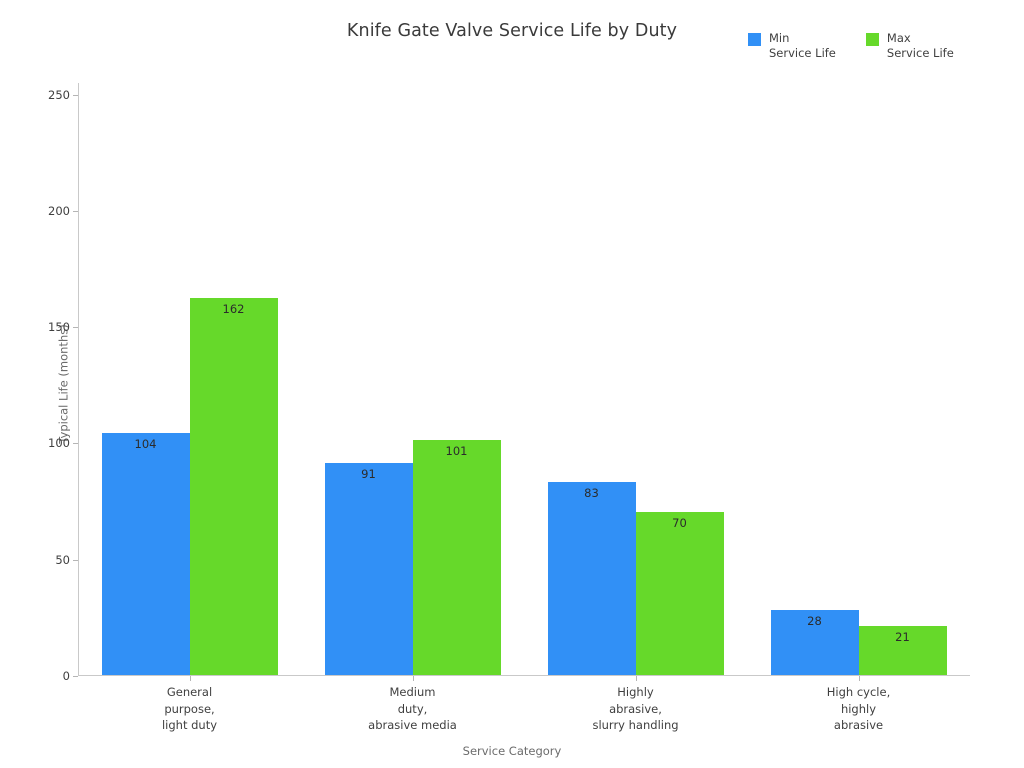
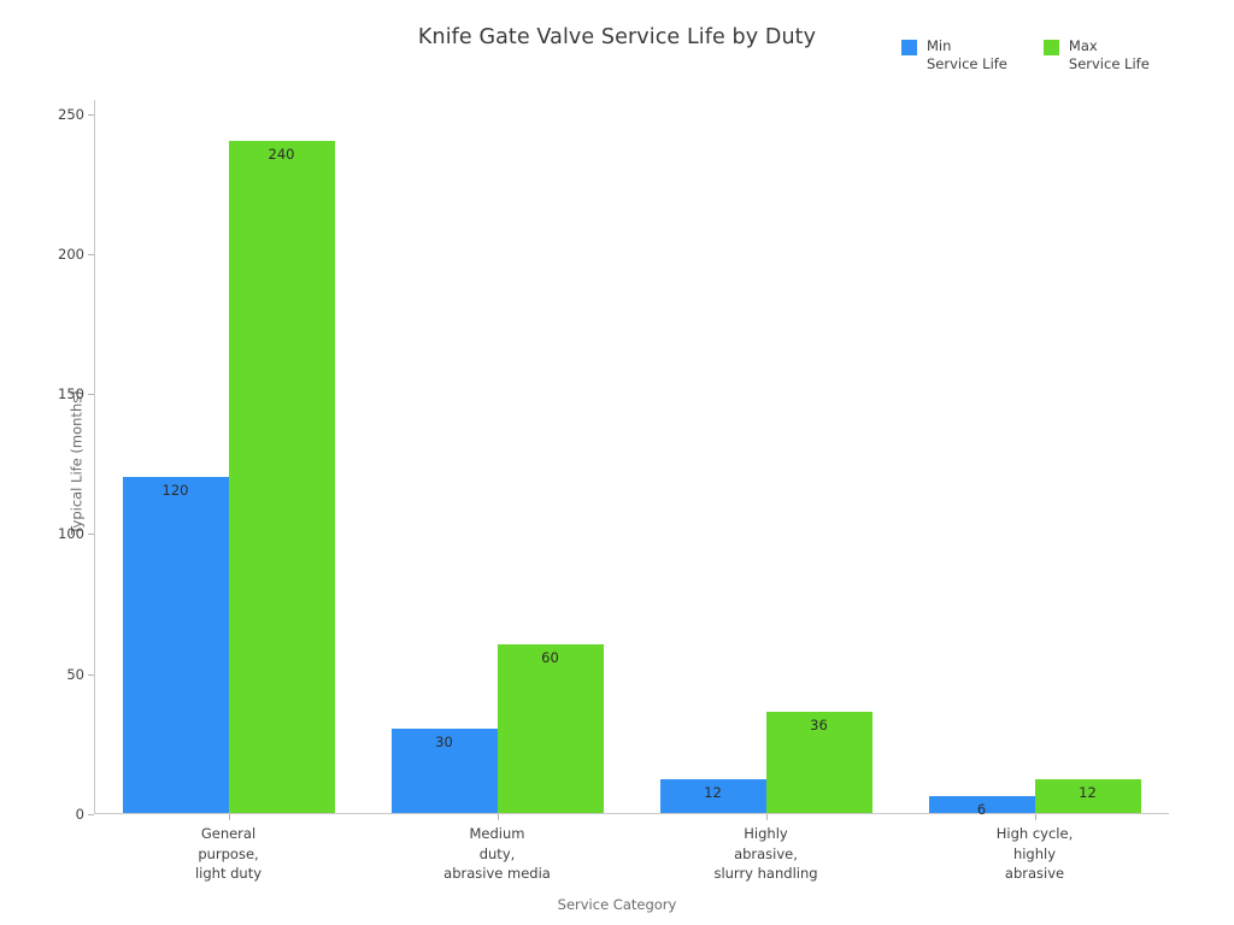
Min Service Life/General purpose, light duty: 104 -> 120
Max Service Life/General purpose, light duty: 162 -> 240
Min Service Life/Medium duty, abrasive media: 91 -> 30
Max Service Life/Medium duty, abrasive media: 101 -> 60
Min Service Life/Highly abrasive, slurry handling: 83 -> 12
Max Service Life/Highly abrasive, slurry handling: 70 -> 36
Min Service Life/High cycle, highly abrasive: 28 -> 6
Max Service Life/High cycle, highly abrasive: 21 -> 12
